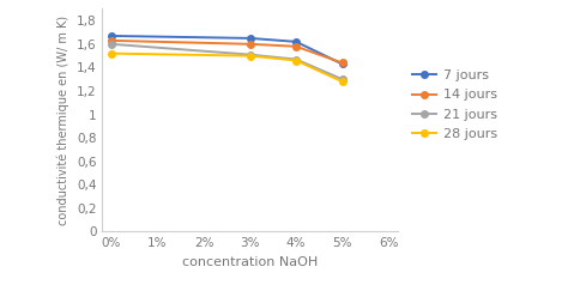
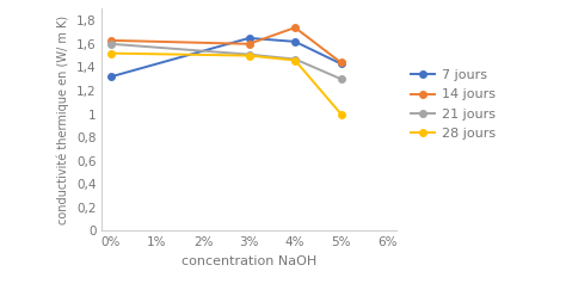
7 jours/0%: 1,67 -> 1,32
14 jours/4%: 1,58 -> 1,74
28 jours/5%: 1,28 -> 1,00
